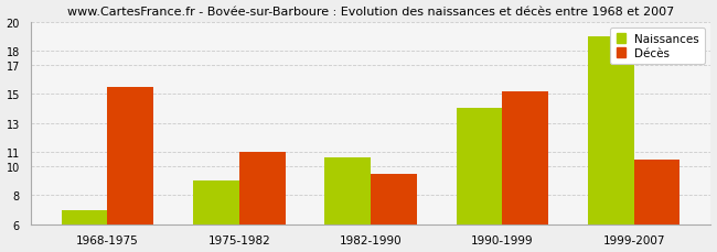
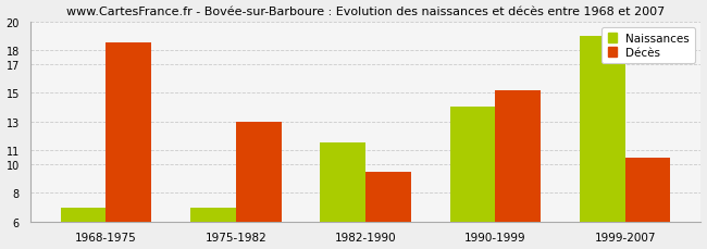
Décès/1968-1975: 15.5 -> 18.5
Naissances/1975-1982: 9.0 -> 7.0
Décès/1975-1982: 11.0 -> 13.0
Naissances/1982-1990: 10.6 -> 11.5
